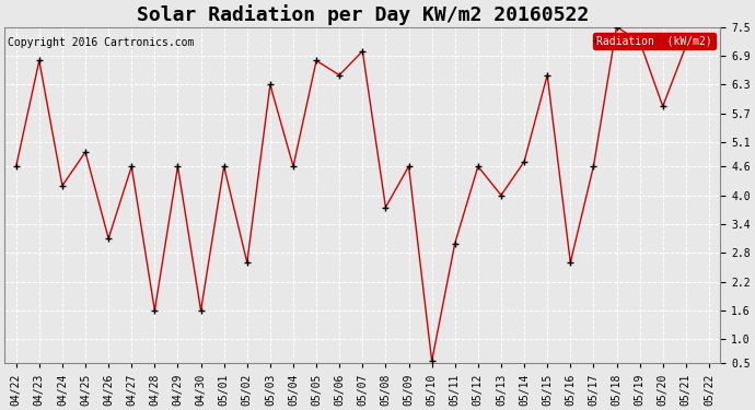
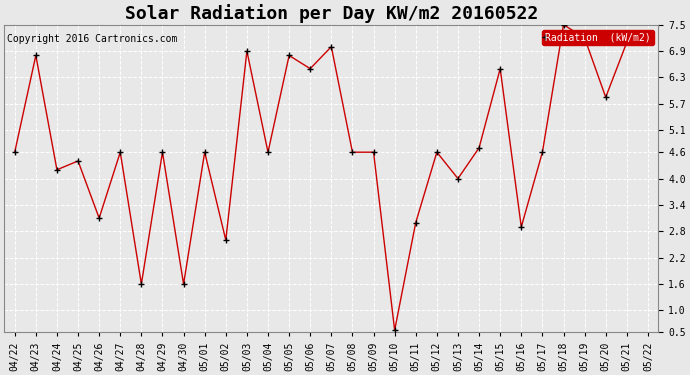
04/25: 4.90 -> 4.40
05/03: 6.30 -> 6.90
05/08: 3.75 -> 4.60
05/16: 2.60 -> 2.90
